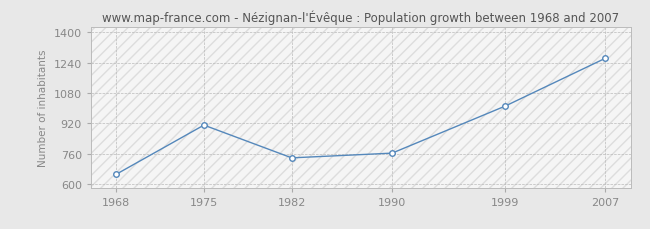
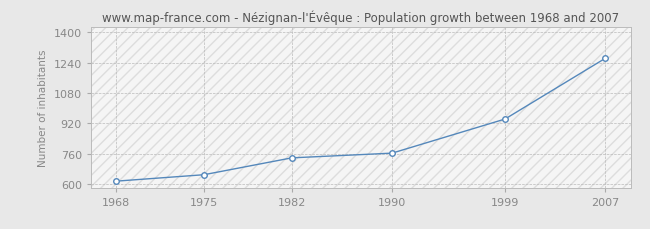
1968: 650 -> 610
1975: 910 -> 650
1999: 1010 -> 940
